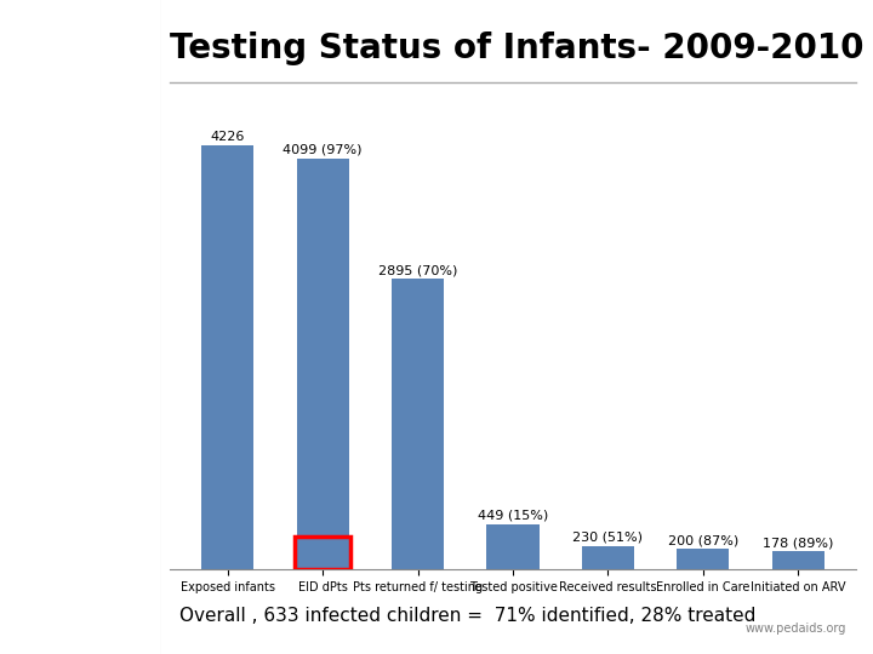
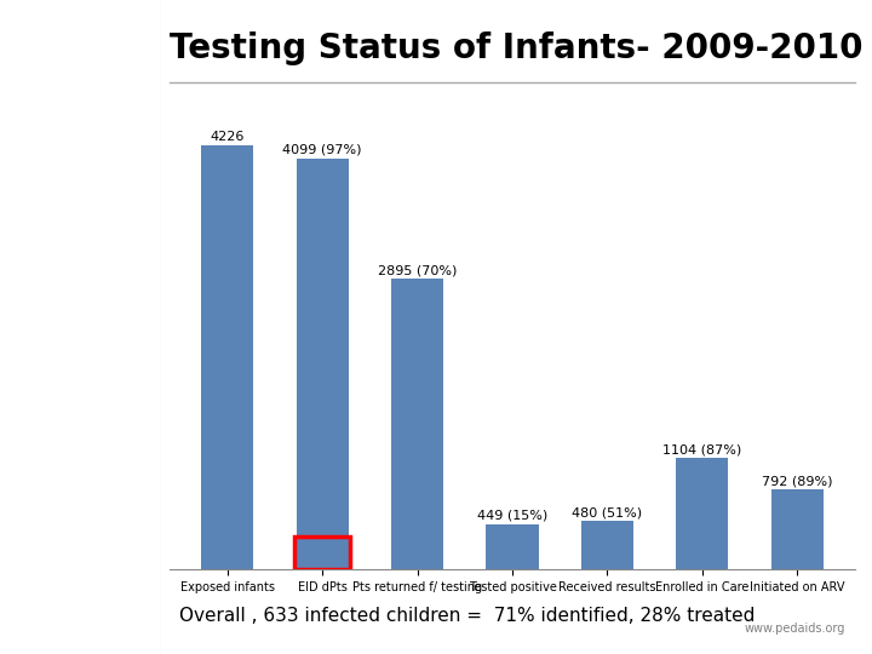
Received results: 230 -> 480
Enrolled in Care: 200 -> 1104
Initiated on ARV: 178 -> 792
